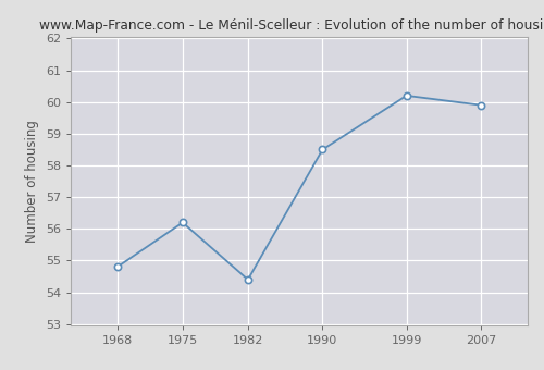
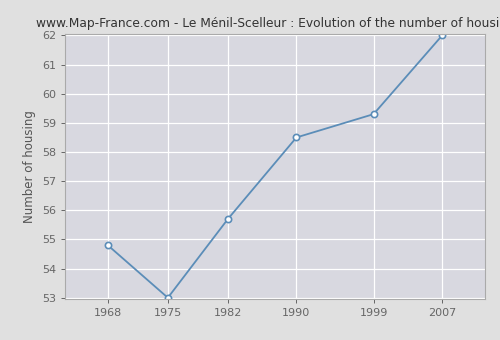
1975: 56.2 -> 53.0
1982: 54.4 -> 55.7
1999: 60.2 -> 59.3
2007: 59.9 -> 62.0
